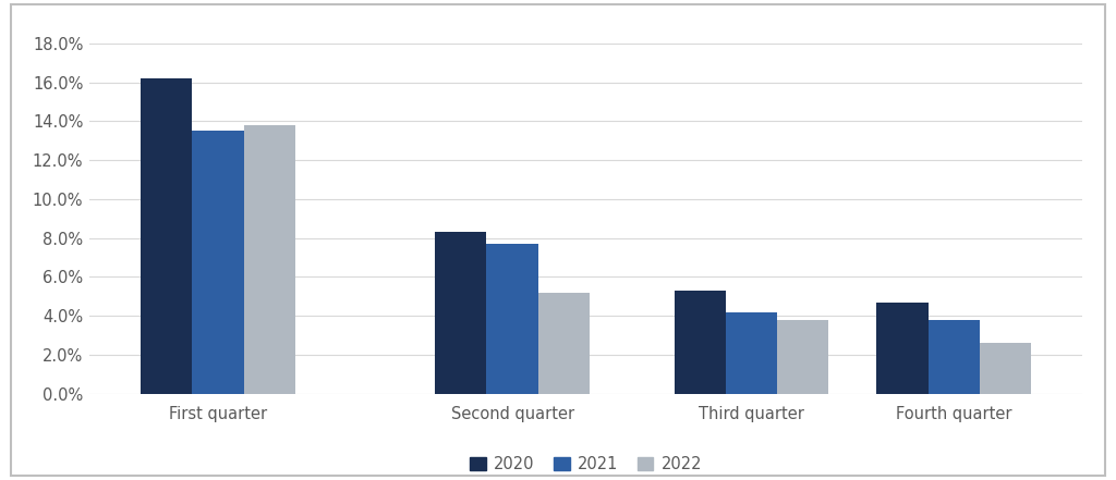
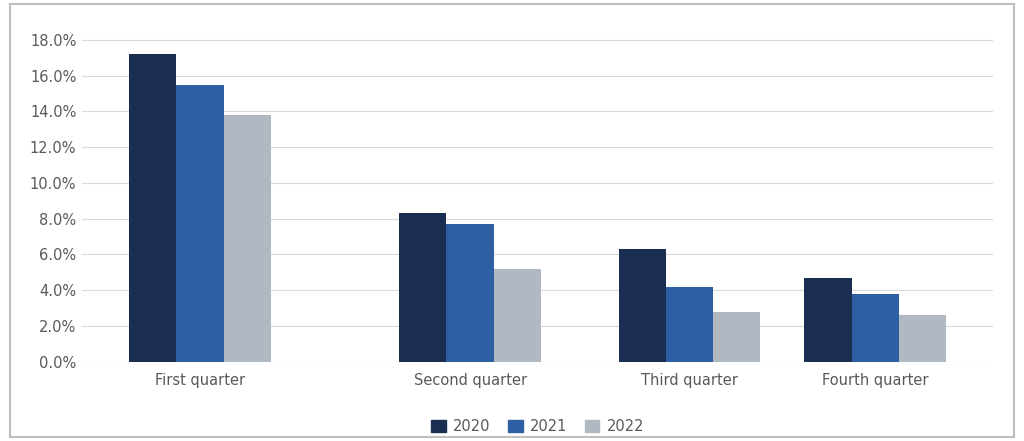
2020/First quarter: 16.2% -> 17.2%
2021/First quarter: 13.5% -> 15.5%
2020/Third quarter: 5.3% -> 6.3%
2022/Third quarter: 3.8% -> 2.8%
